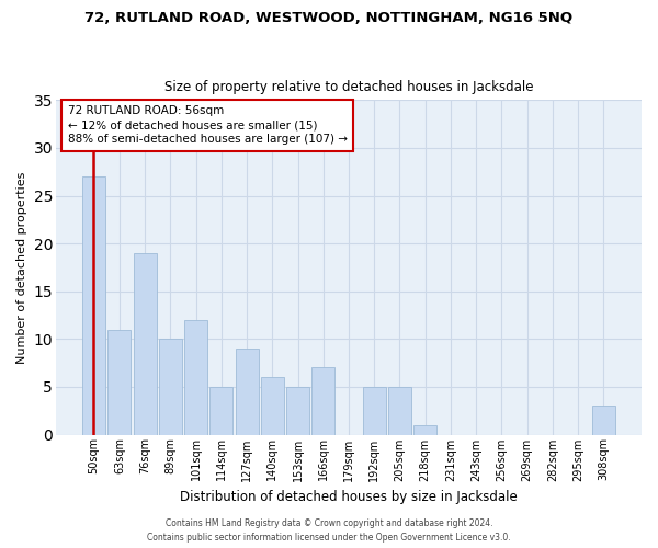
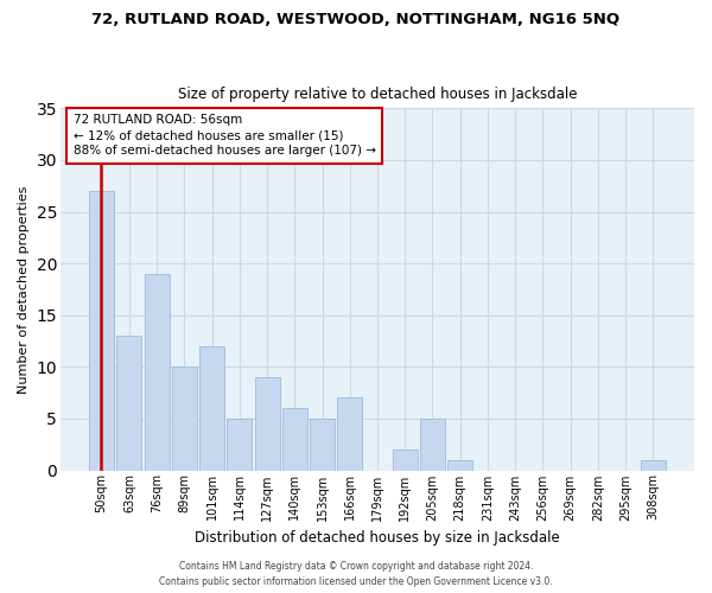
63sqm: 11 -> 13
192sqm: 5 -> 2
308sqm: 3 -> 1
